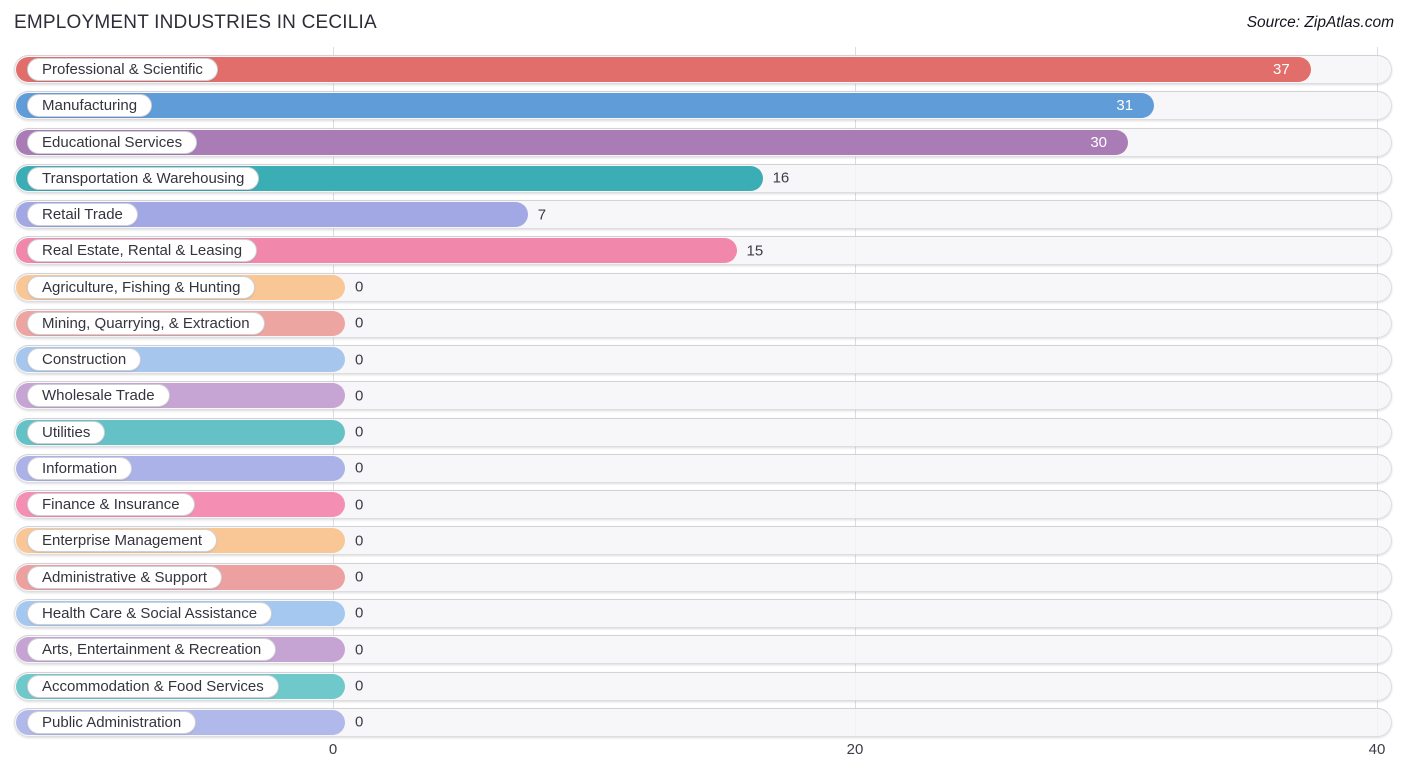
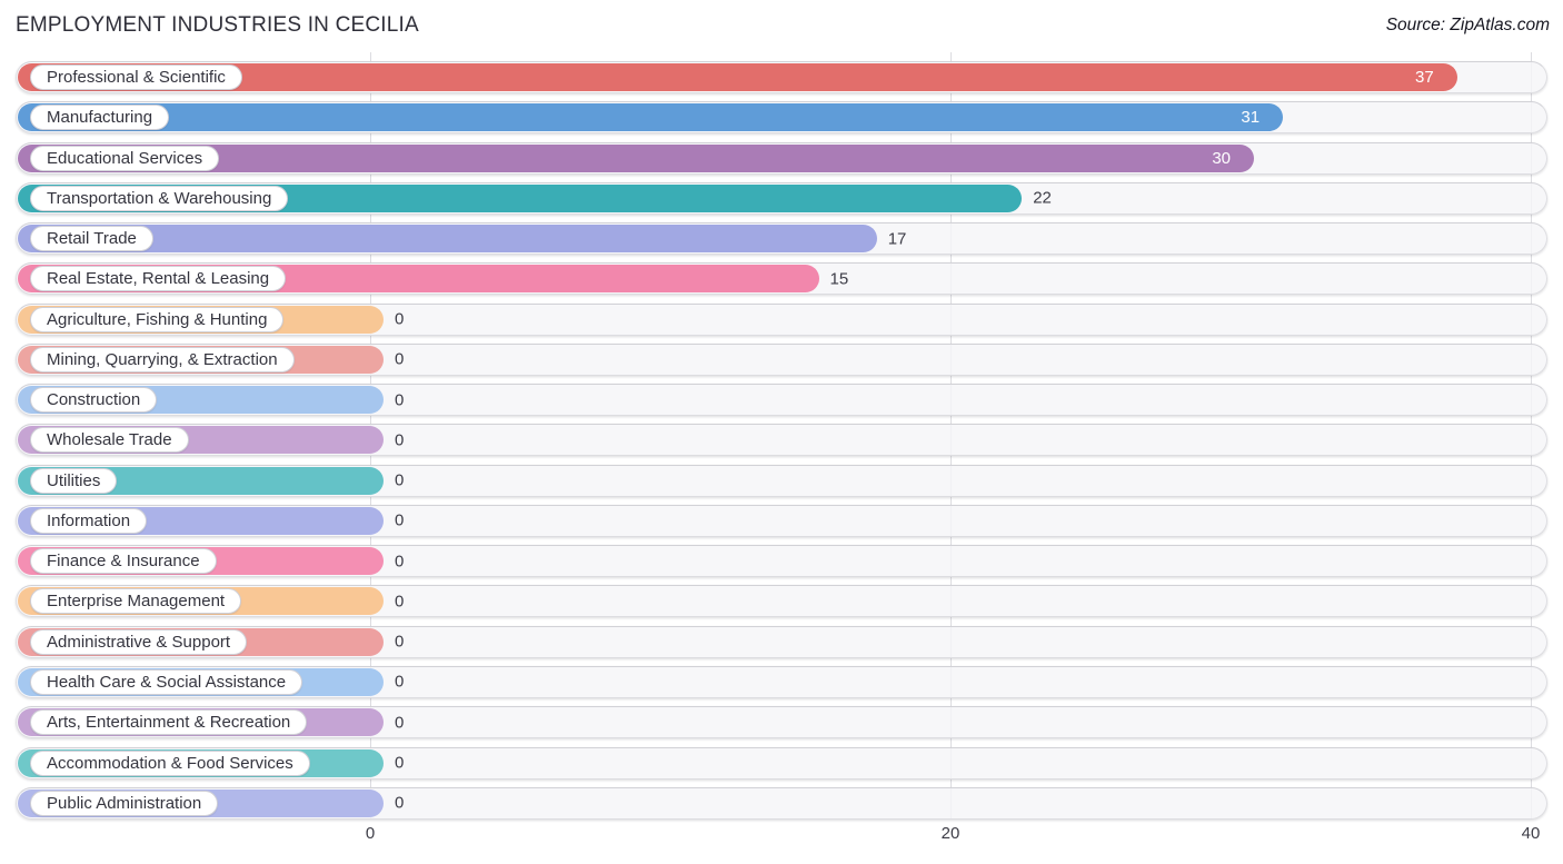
Transportation & Warehousing: 16 -> 22
Retail Trade: 7 -> 17
